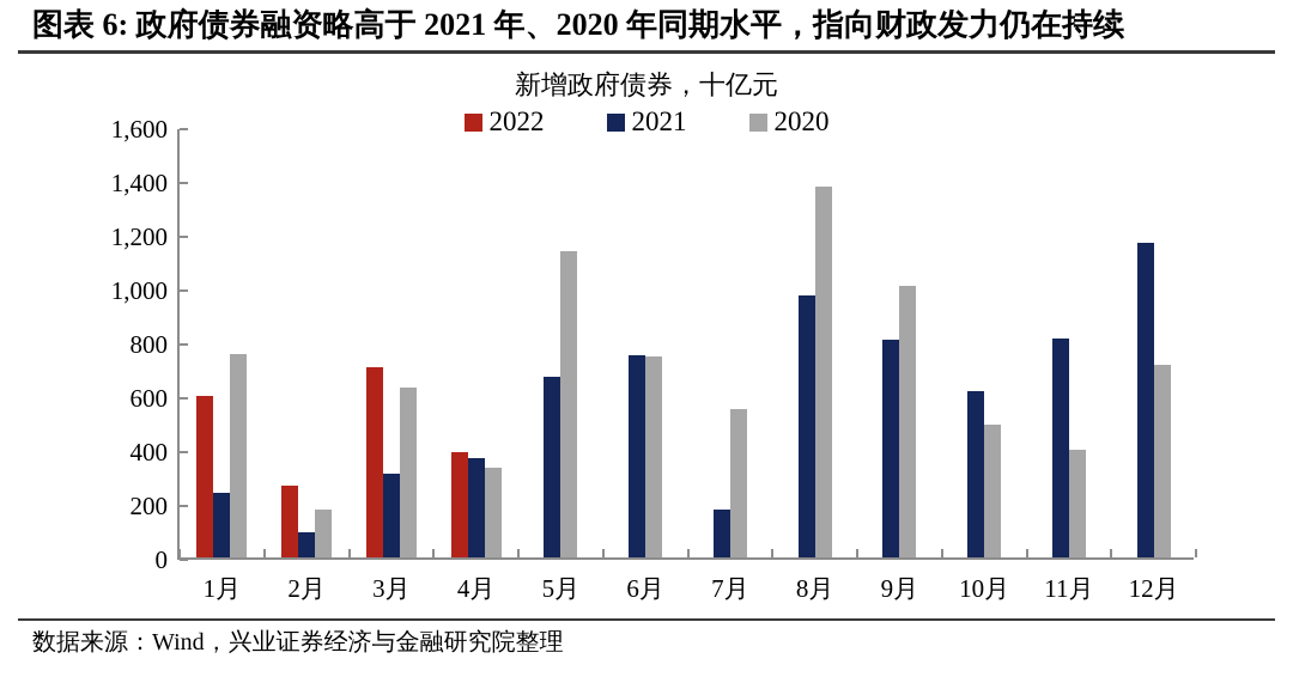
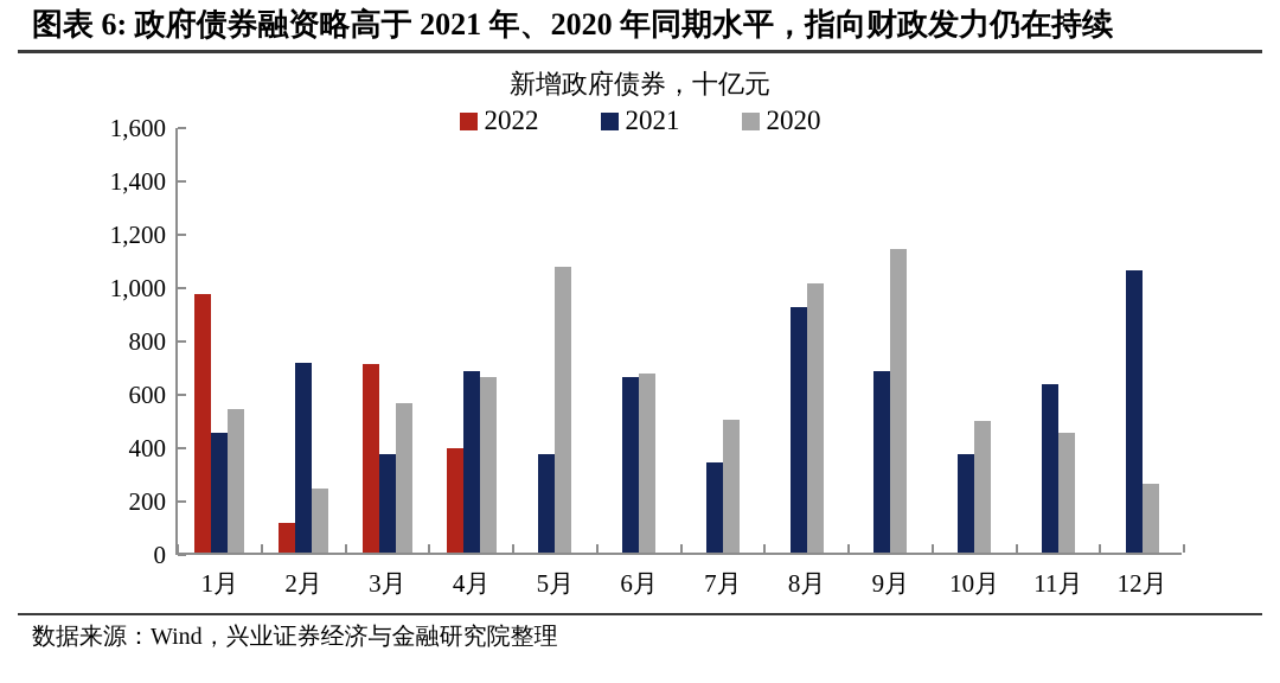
2022/1月: 600 -> 970
2021/1月: 240 -> 450
2020/1月: 760 -> 540
2022/2月: 260 -> 110
2021/2月: 100 -> 710
2020/2月: 180 -> 240
2021/3月: 310 -> 370
2020/3月: 630 -> 560
2021/4月: 370 -> 680
2020/4月: 340 -> 660
2021/5月: 670 -> 370
2020/5月: 1140 -> 1070
2021/6月: 750 -> 660
2020/6月: 740 -> 670
2021/7月: 180 -> 340
2020/7月: 550 -> 500
2021/8月: 980 -> 920
2020/8月: 1380 -> 1010
2021/9月: 810 -> 680
2020/9月: 1010 -> 1140
2021/10月: 620 -> 370
2021/11月: 820 -> 630
2020/11月: 400 -> 450
2021/12月: 1170 -> 1060
2020/12月: 720 -> 260
